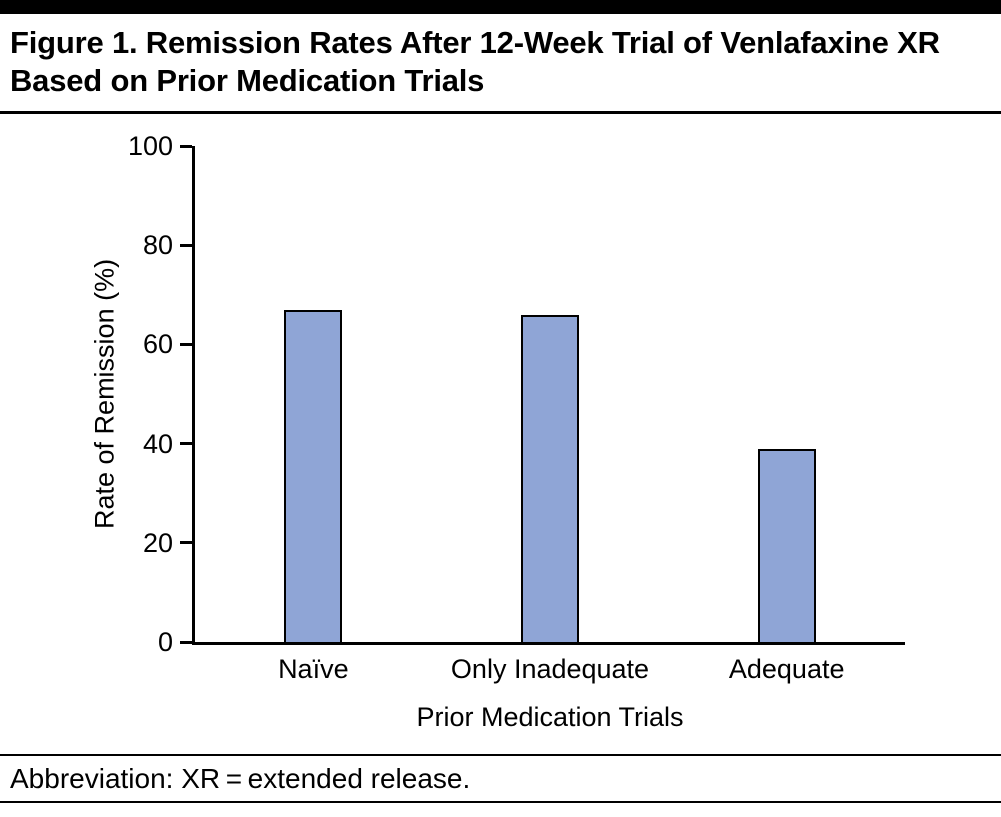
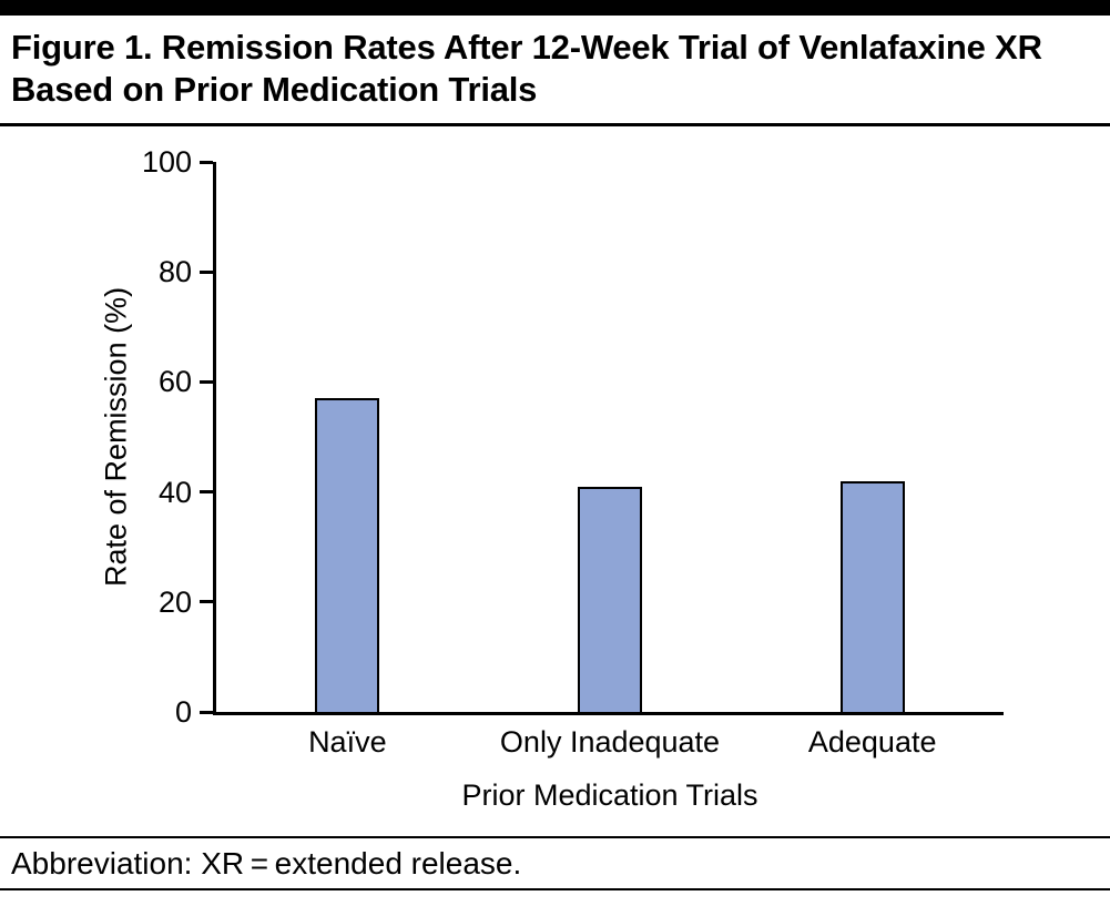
Naïve: 67 -> 57
Only Inadequate: 66 -> 41
Adequate: 39 -> 42
